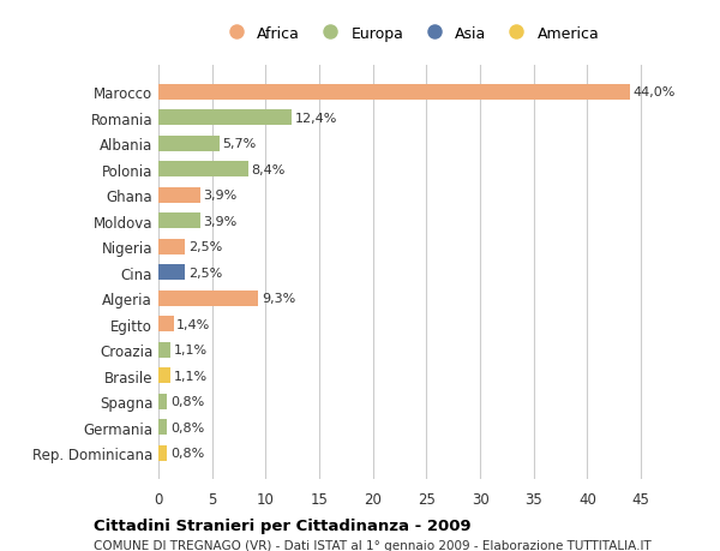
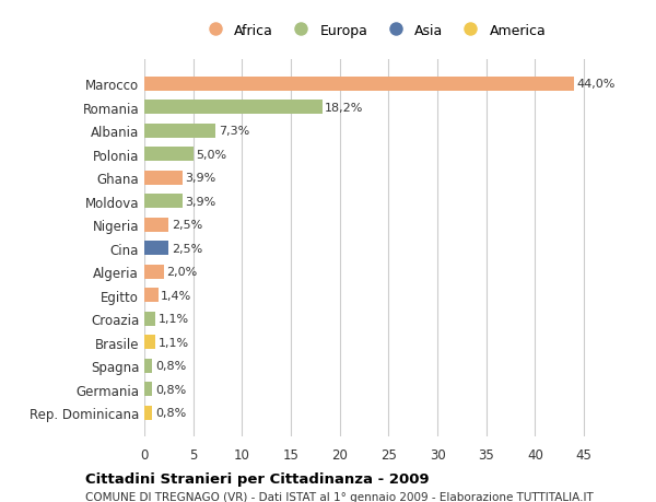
Romania: 12,4% -> 18,2%
Albania: 5,7% -> 7,3%
Polonia: 8,4% -> 5,0%
Algeria: 9,3% -> 2,0%
